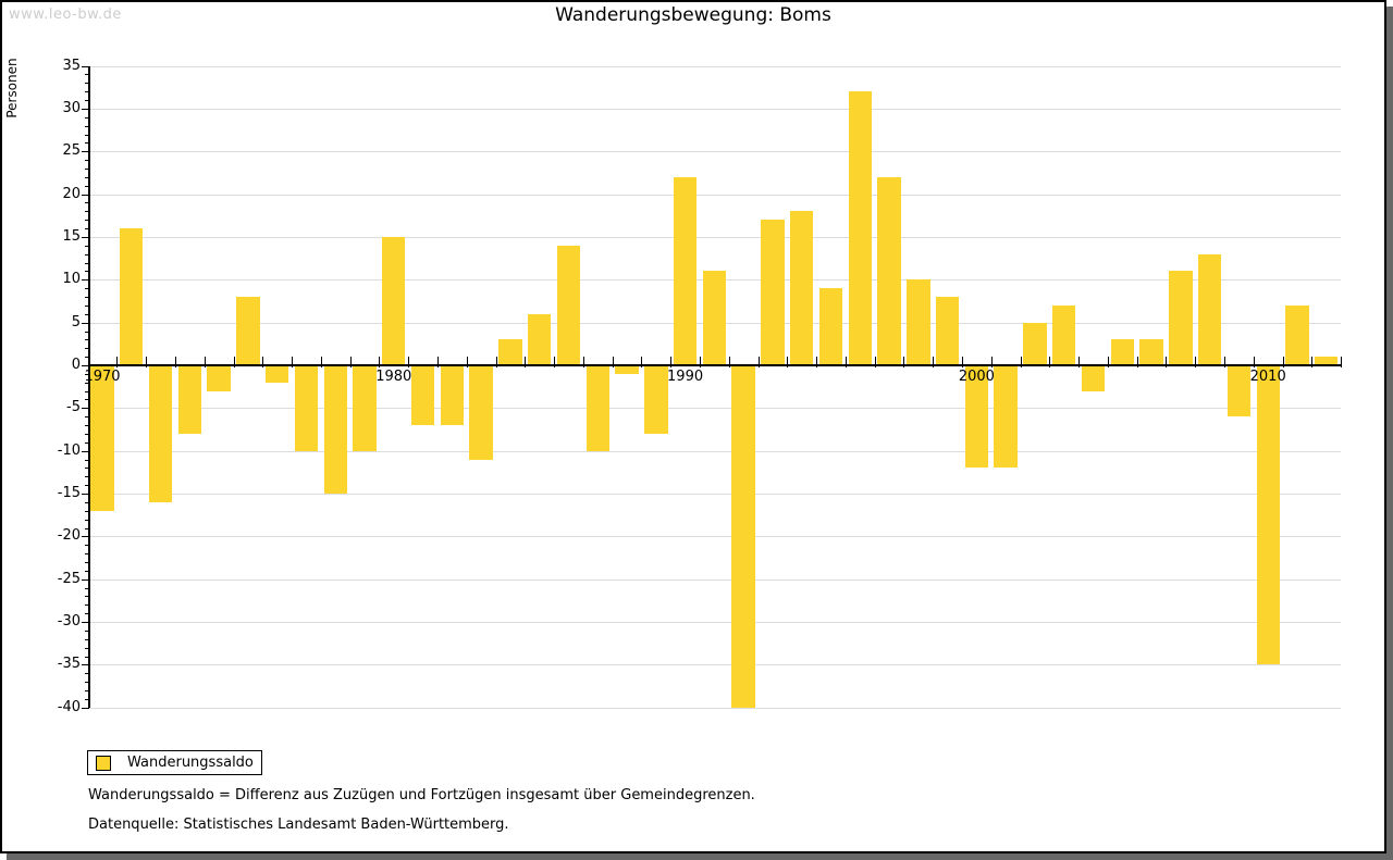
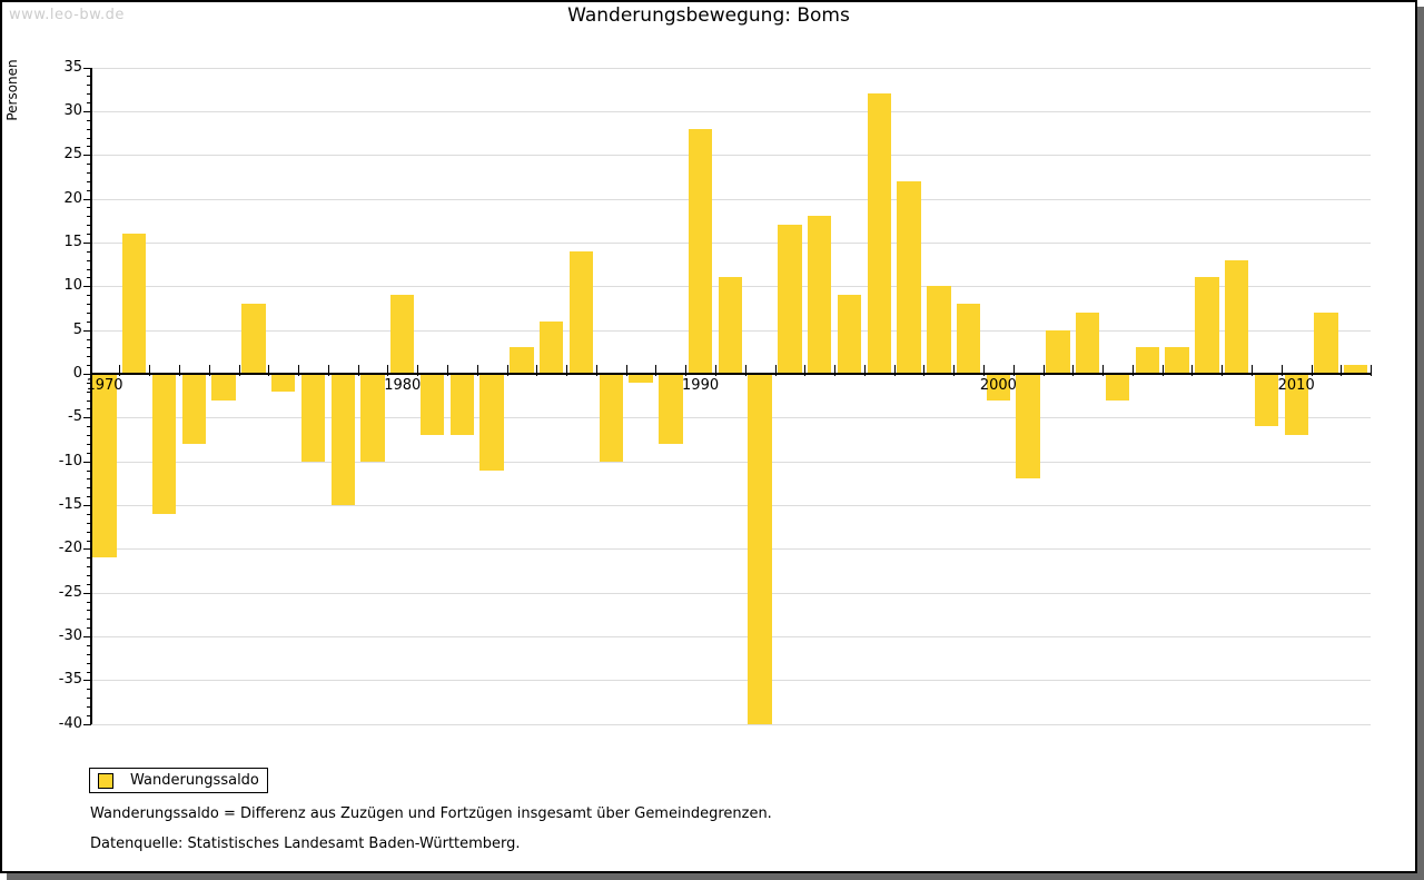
1970: -17 -> -21
1980: 15 -> 9
1990: 22 -> 28
2000: -12 -> -3
2010: -35 -> -7
